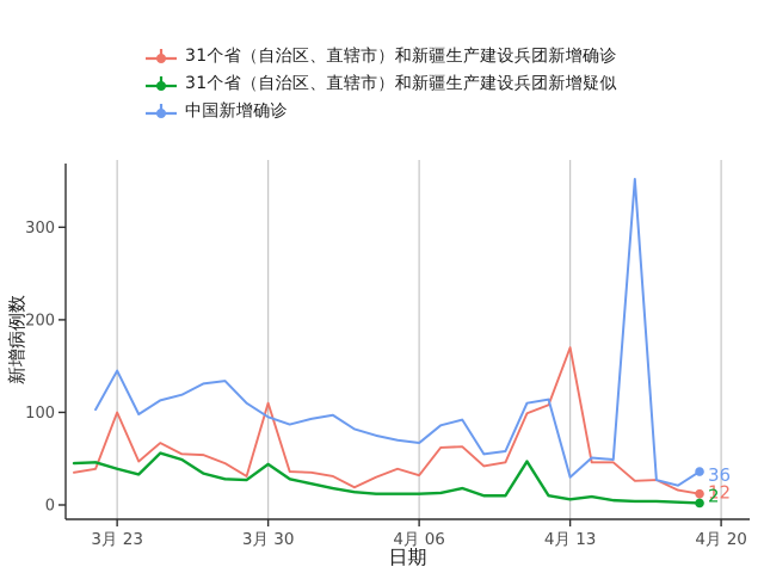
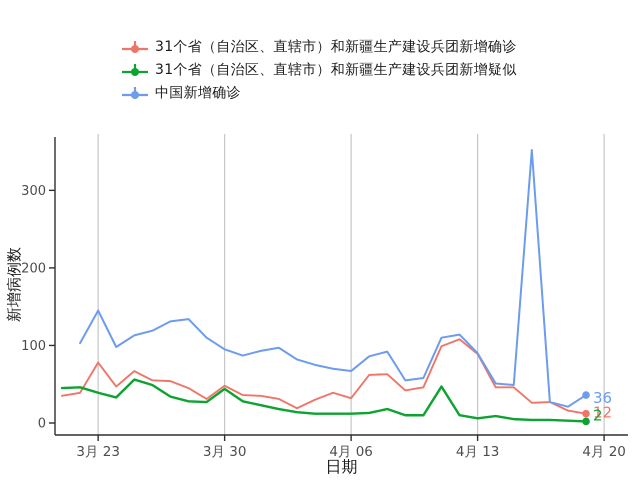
31个省（自治区、直辖市）和新疆生产建设兵团新增确诊/3月23: 100 -> 80
31个省（自治区、直辖市）和新疆生产建设兵团新增确诊/3月30: 110 -> 50
31个省（自治区、直辖市）和新疆生产建设兵团新增确诊/4月13: 170 -> 90
中国新增确诊/4月13: 30 -> 90
